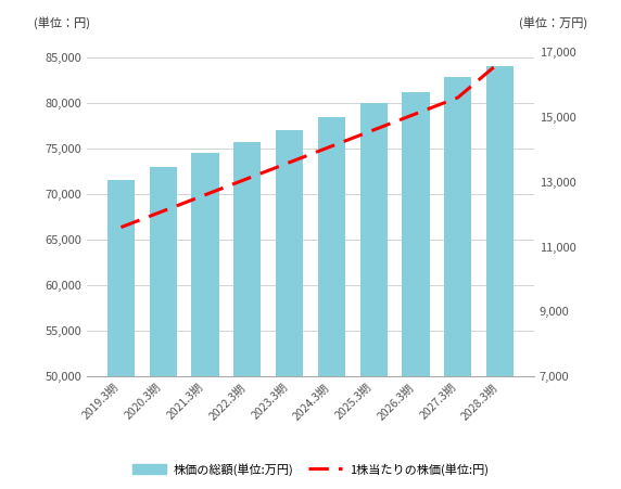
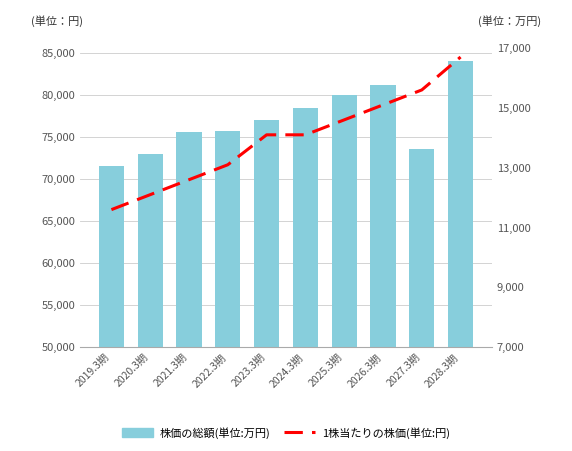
株価の総額(単位:万円)/2021.3期: 74,500 -> 75,600
1株当たりの株価(単位:円)/2023.3期: 13,600 -> 14,100
株価の総額(単位:万円)/2027.3期: 82,800 -> 73,600
